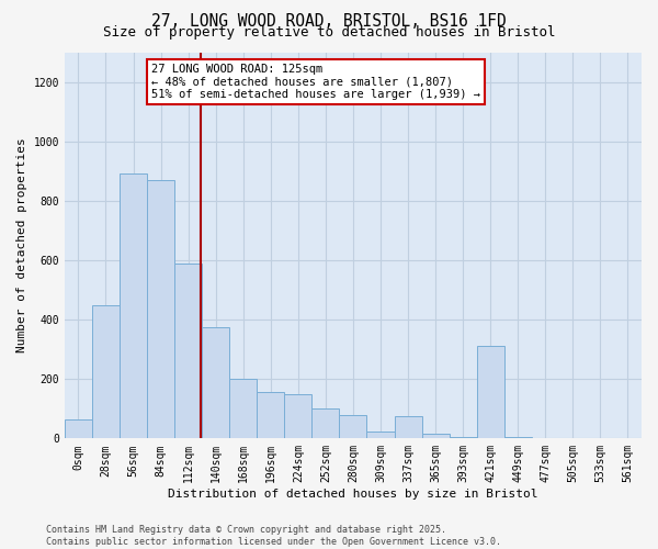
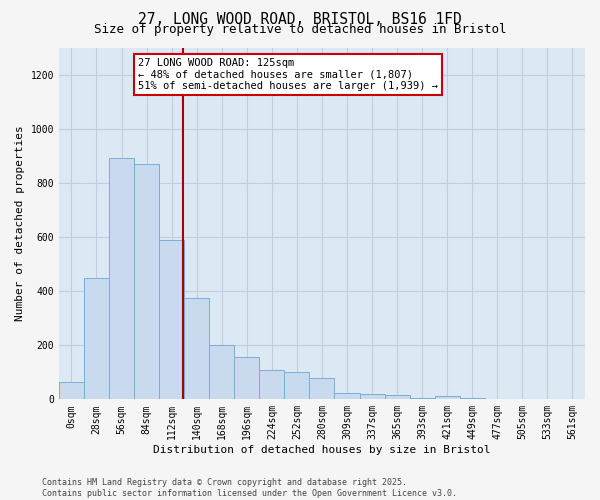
224sqm: 150 -> 110
337sqm: 75 -> 20
421sqm: 310 -> 12
